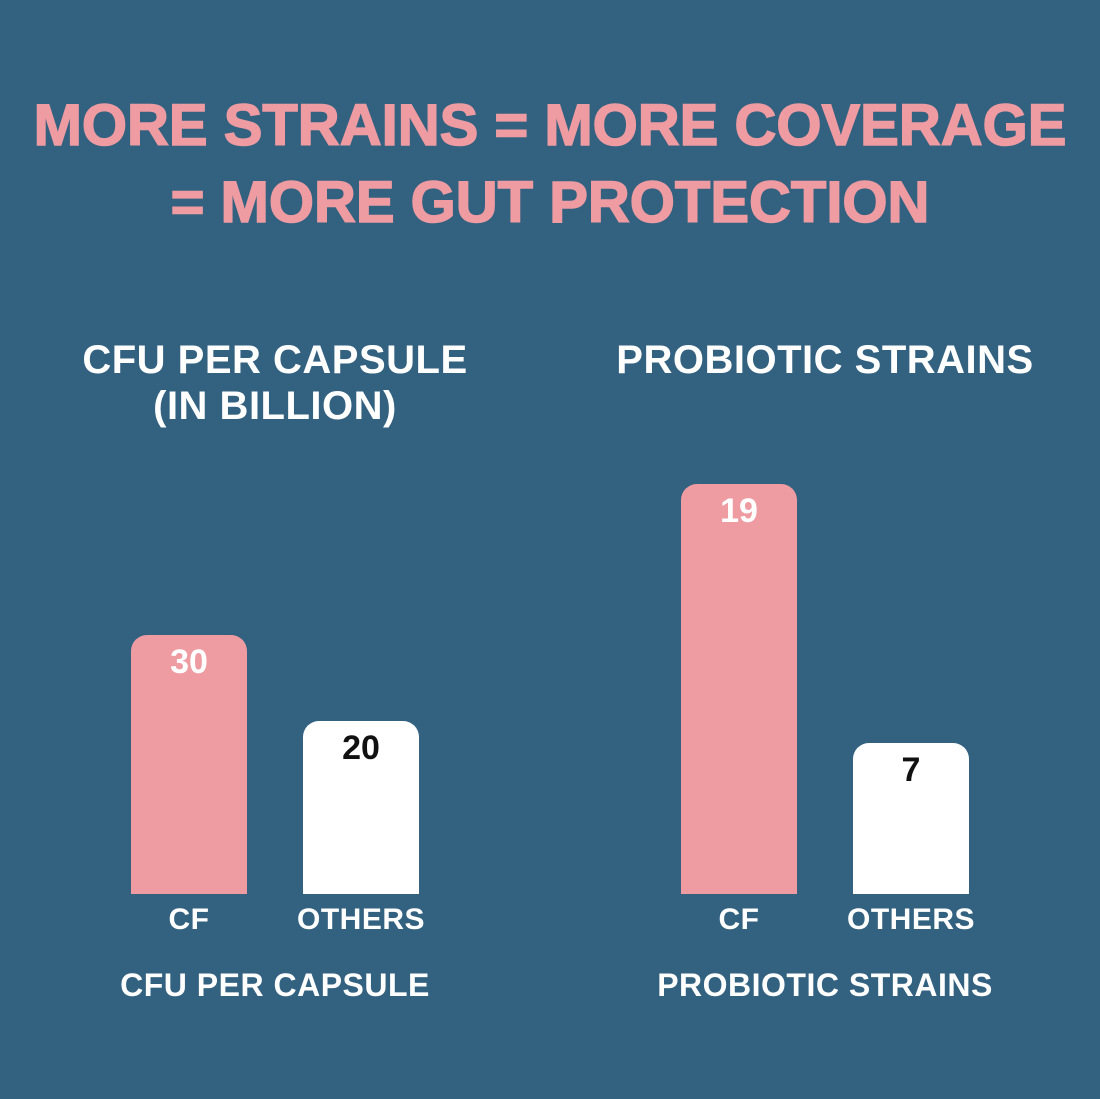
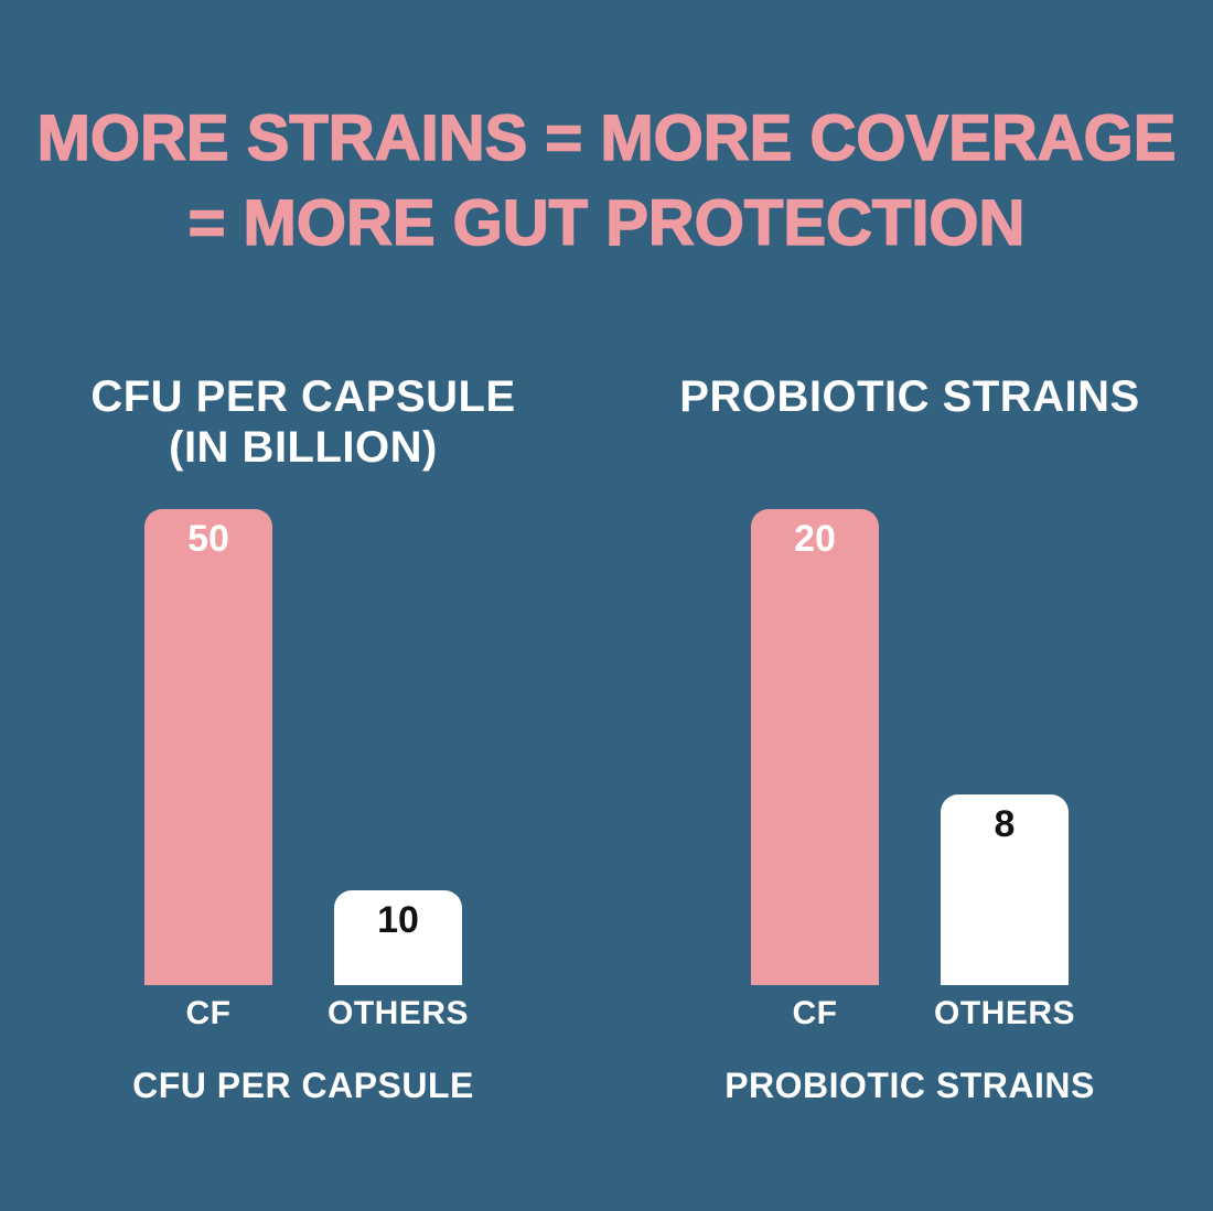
CFU PER CAPSULE (IN BILLION)/CF: 30 -> 50
CFU PER CAPSULE (IN BILLION)/OTHERS: 20 -> 10
PROBIOTIC STRAINS/CF: 19 -> 20
PROBIOTIC STRAINS/OTHERS: 7 -> 8
